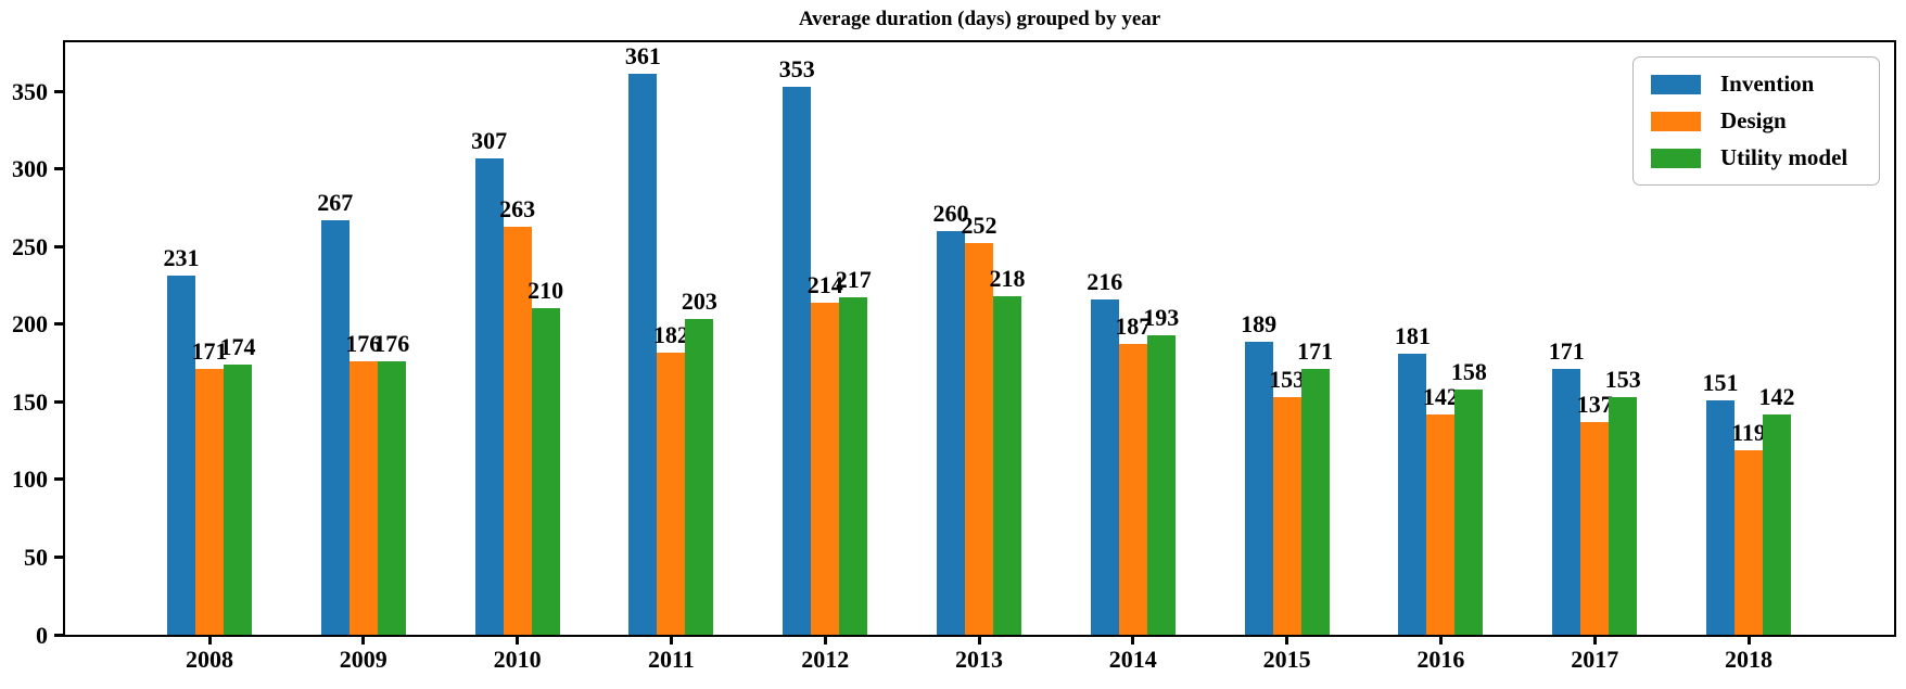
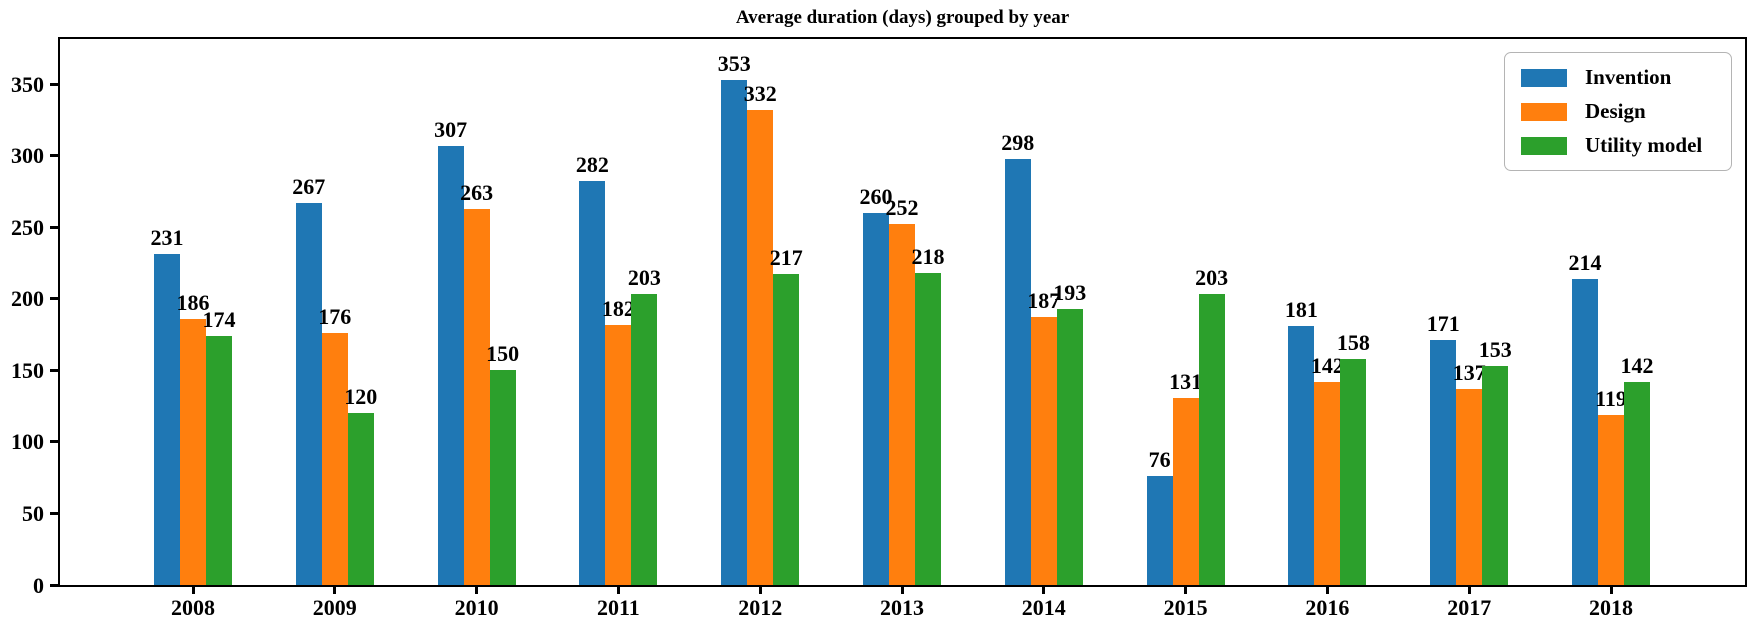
Design/2008: 171 -> 186
Utility model/2009: 176 -> 120
Utility model/2010: 210 -> 150
Invention/2011: 361 -> 282
Design/2012: 214 -> 332
Invention/2014: 216 -> 298
Invention/2015: 189 -> 76
Design/2015: 153 -> 131
Utility model/2015: 171 -> 203
Invention/2018: 151 -> 214
